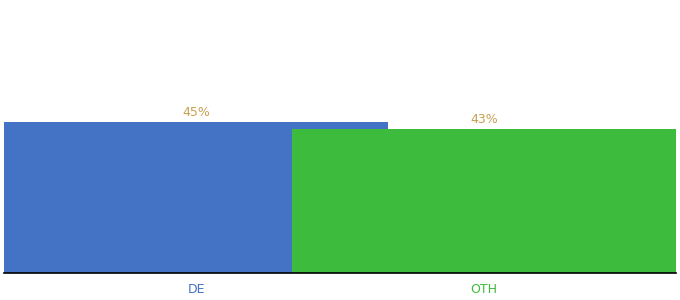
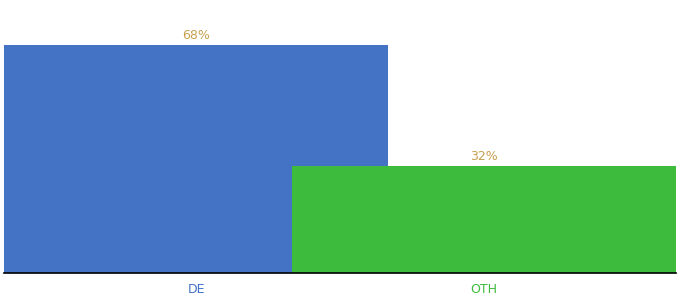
DE: 45% -> 68%
OTH: 43% -> 32%
